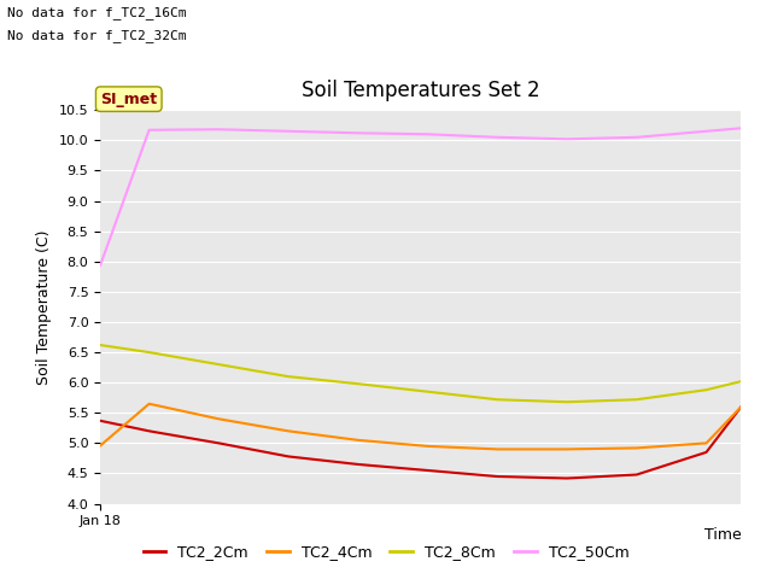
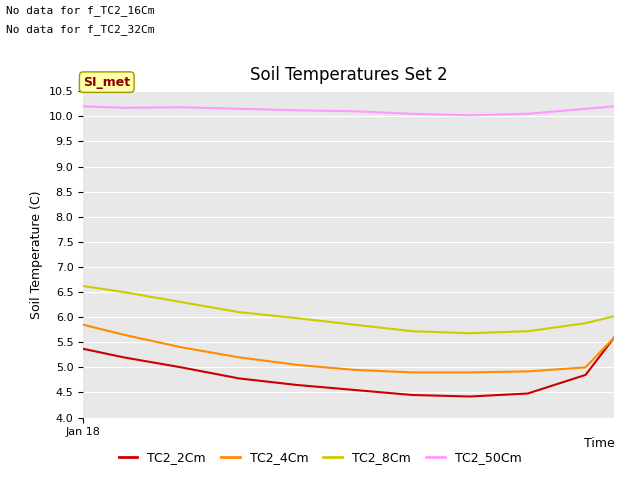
TC2_4Cm/Jan 18: 4.96 -> 5.85
TC2_50Cm/Jan 18: 7.94 -> 10.20
